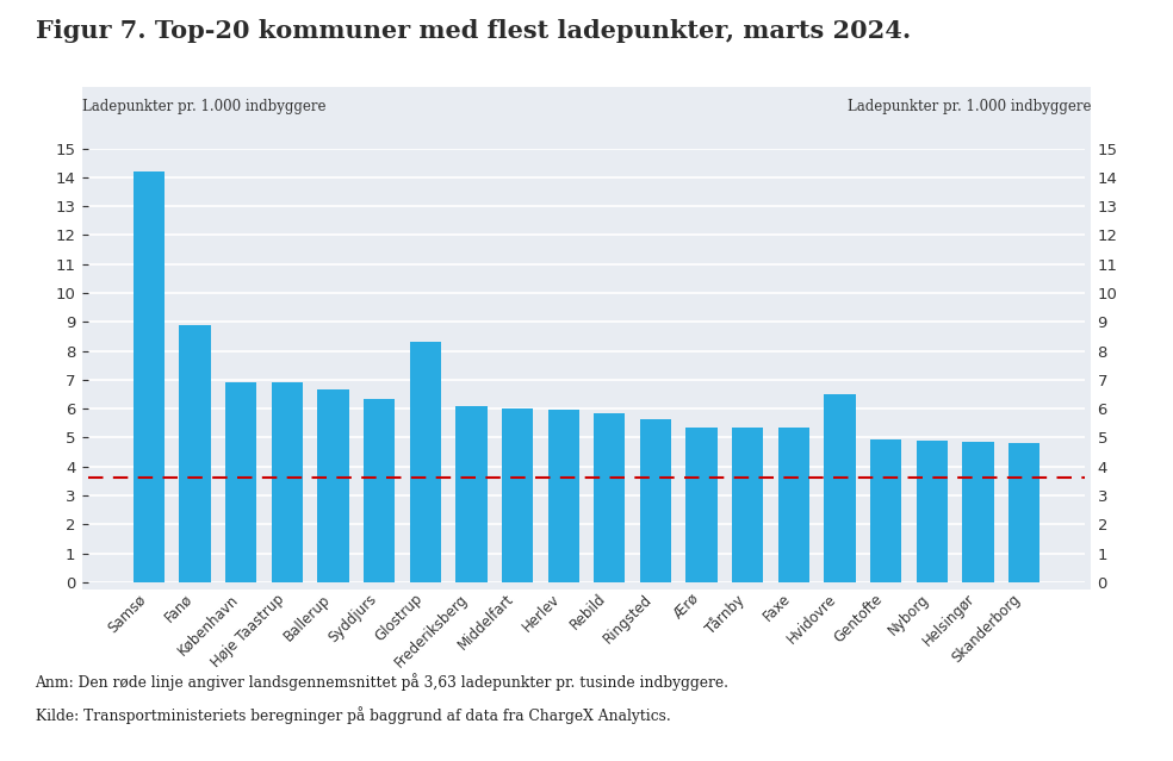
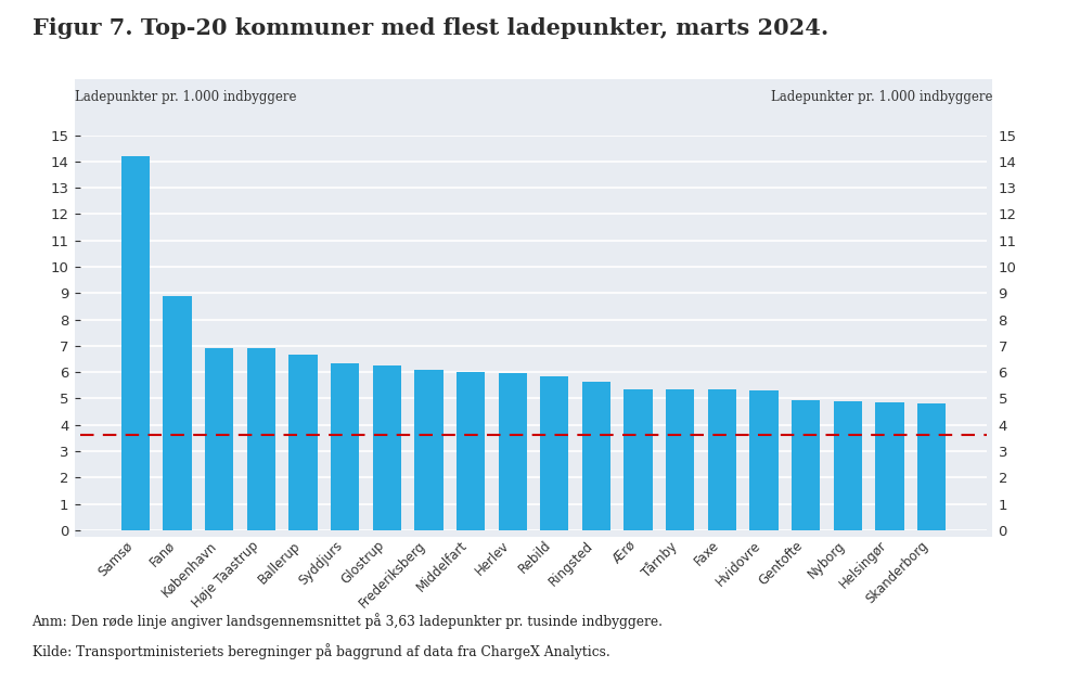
Glostrup: 8.30 -> 6.25
Hvidovre: 6.50 -> 5.30
